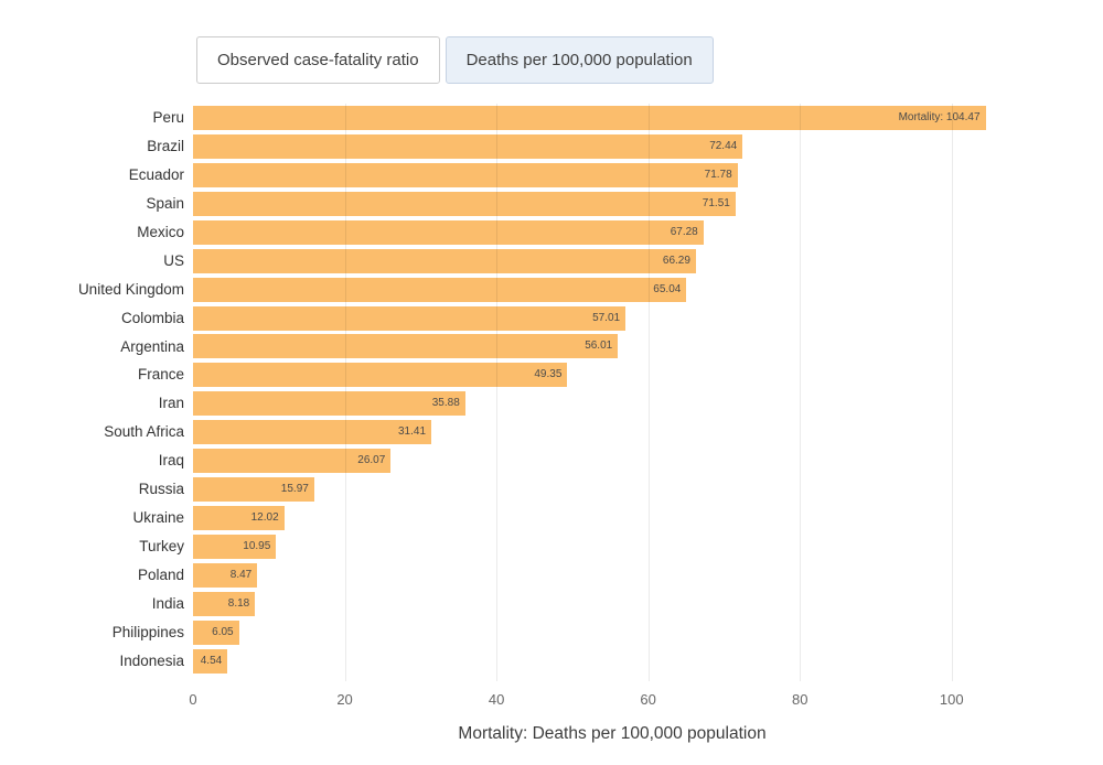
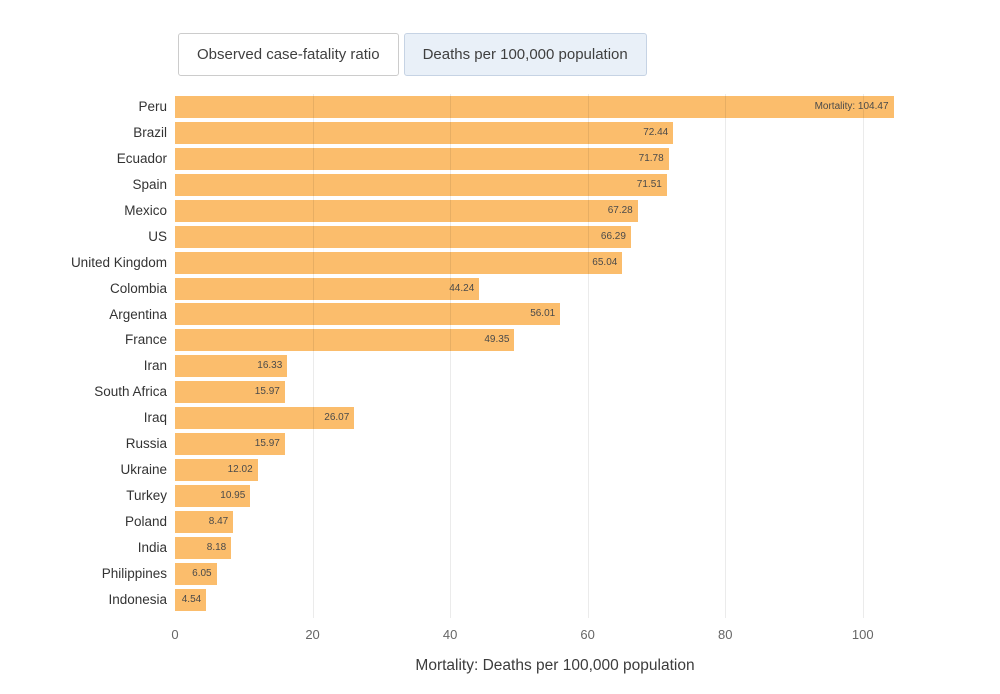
Colombia: 57.01 -> 44.24
Iran: 35.88 -> 16.33
South Africa: 31.41 -> 15.97
